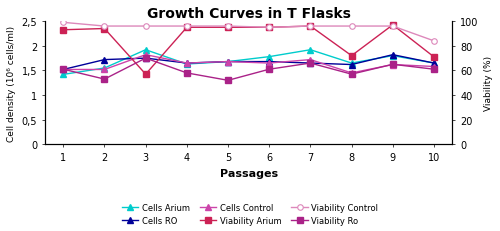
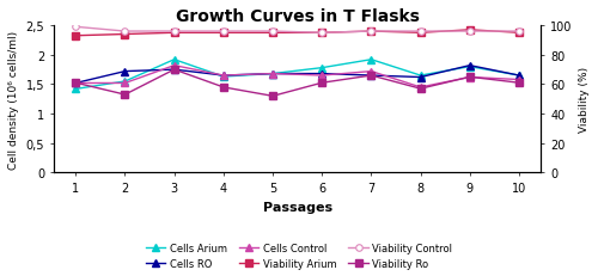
Viability Arium/3: 57 -> 95
Viability Arium/8: 72 -> 95
Viability Arium/10: 71 -> 95
Viability Control/10: 84 -> 96
